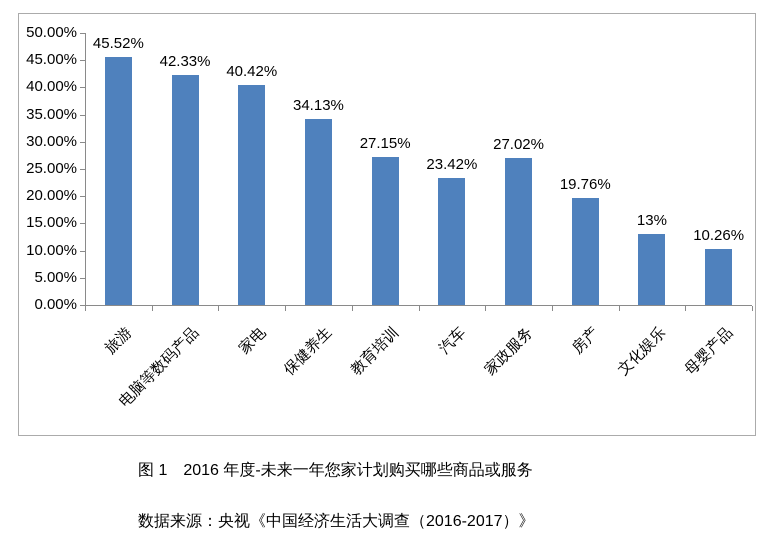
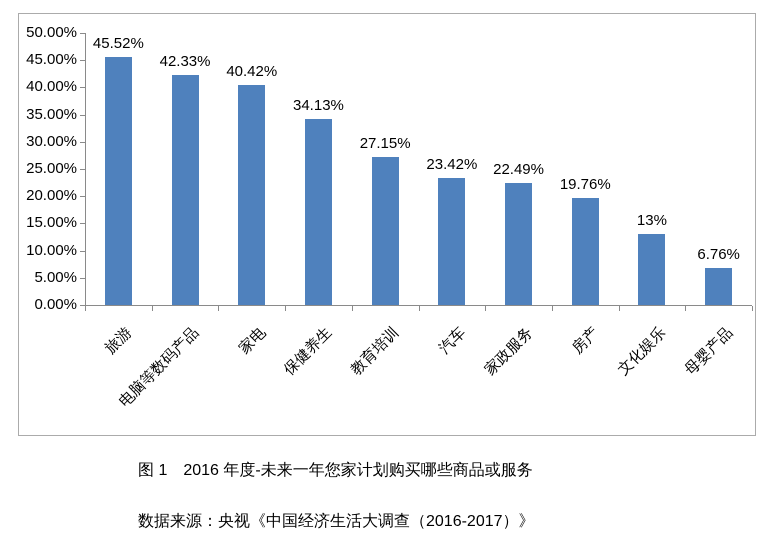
家政服务: 27.02% -> 22.49%
母婴产品: 10.26% -> 6.76%
